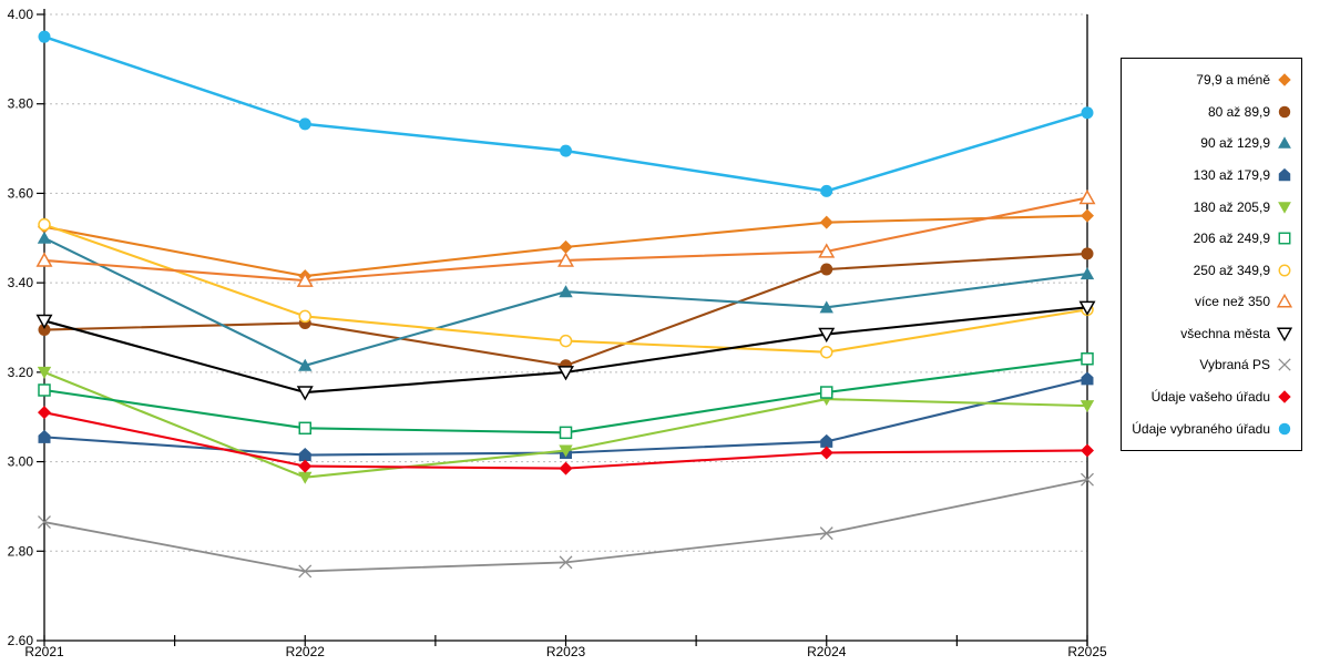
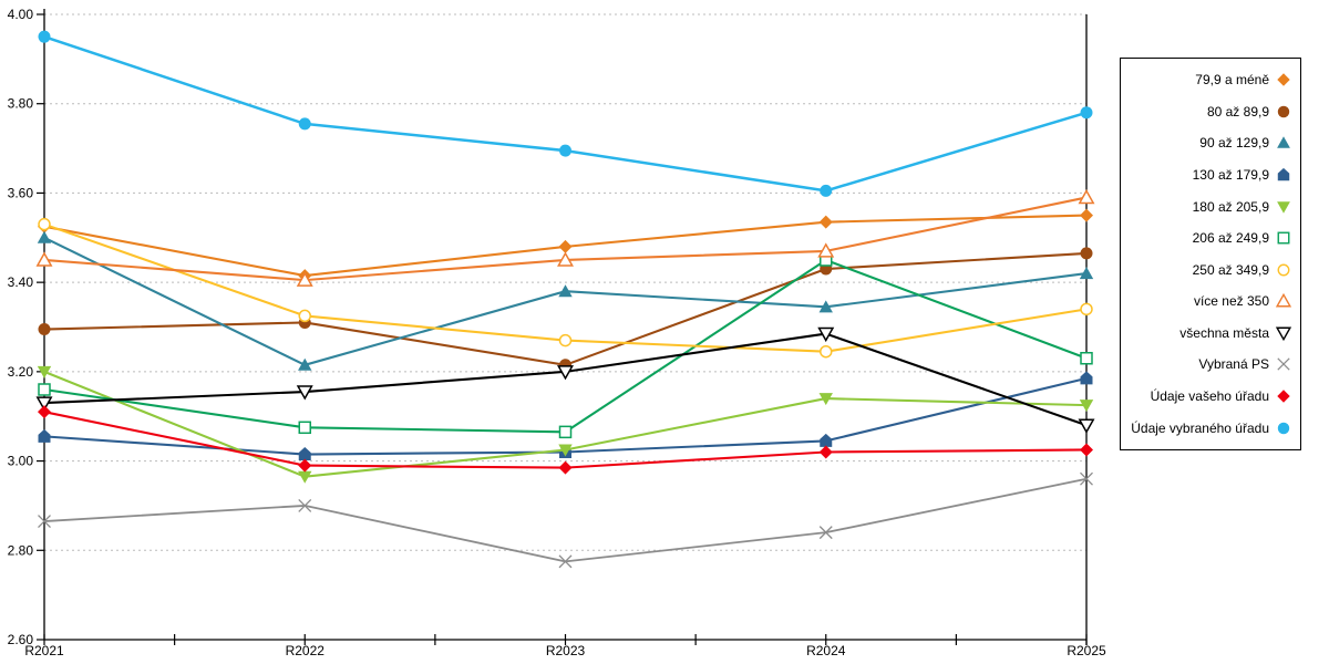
všechna města/R2021: 3.31 -> 3.13
Vybraná PS/R2022: 2.75 -> 2.90
206 až 249,9/R2024: 3.15 -> 3.45
všechna města/R2025: 3.35 -> 3.08
